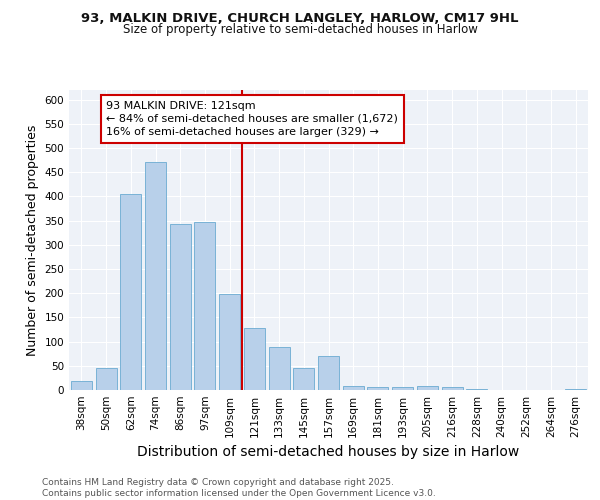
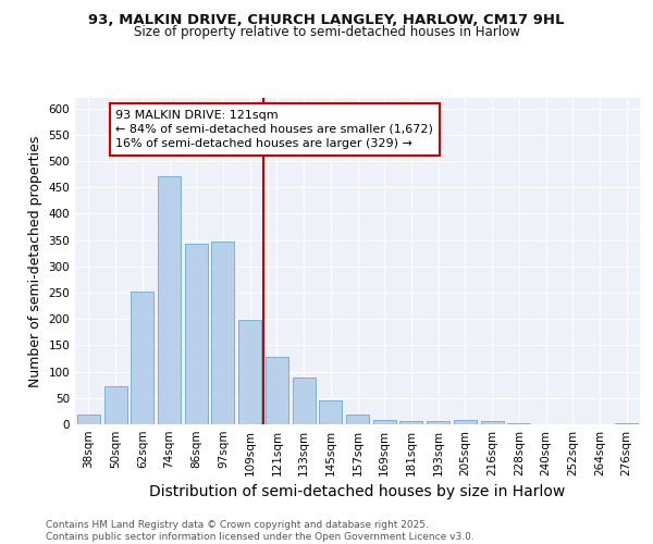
50sqm: 45 -> 73
62sqm: 405 -> 253
157sqm: 70 -> 18
